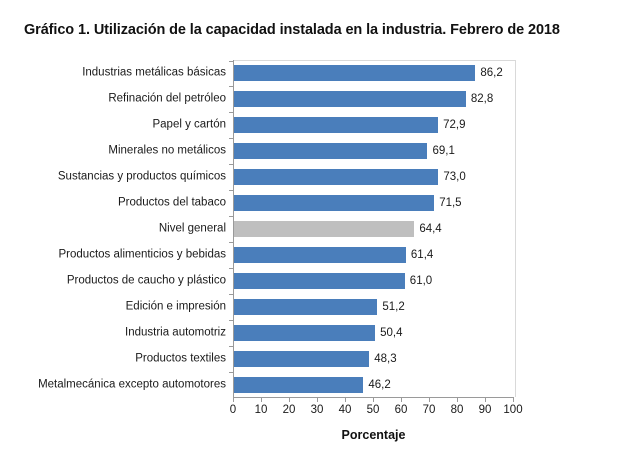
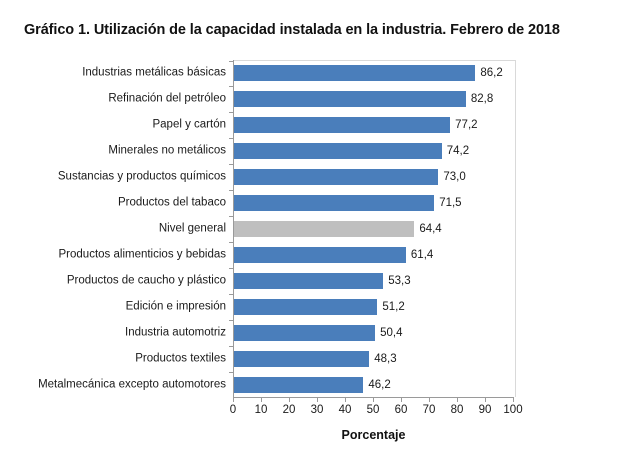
Papel y cartón: 72,9 -> 77,2
Minerales no metálicos: 69,1 -> 74,2
Productos de caucho y plástico: 61,0 -> 53,3
